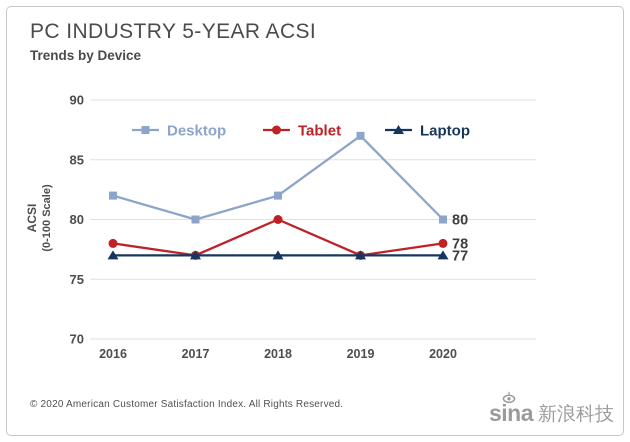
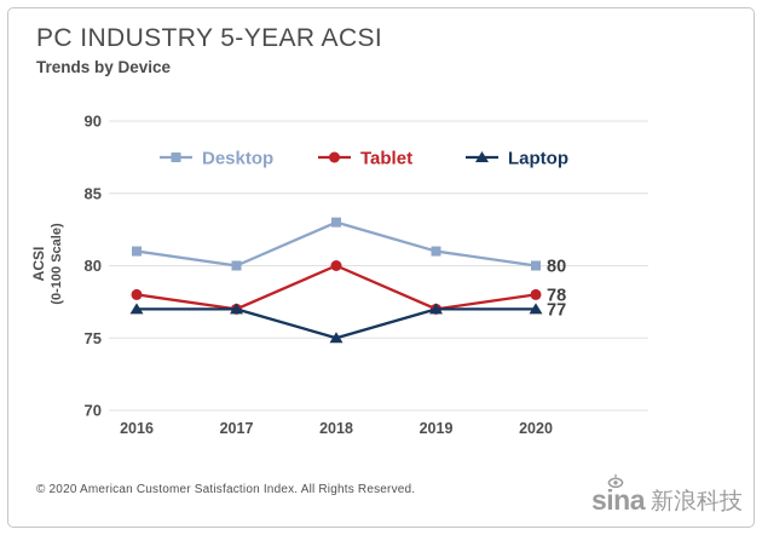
Desktop/2016: 82 -> 81
Desktop/2018: 82 -> 83
Laptop/2018: 77 -> 75
Desktop/2019: 87 -> 81
